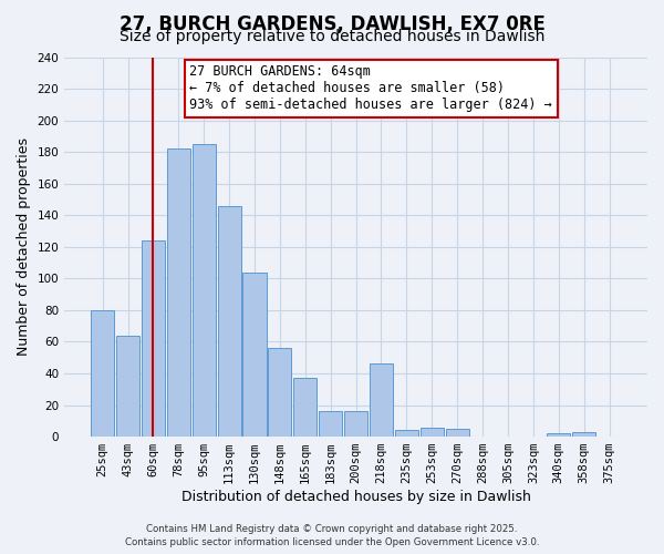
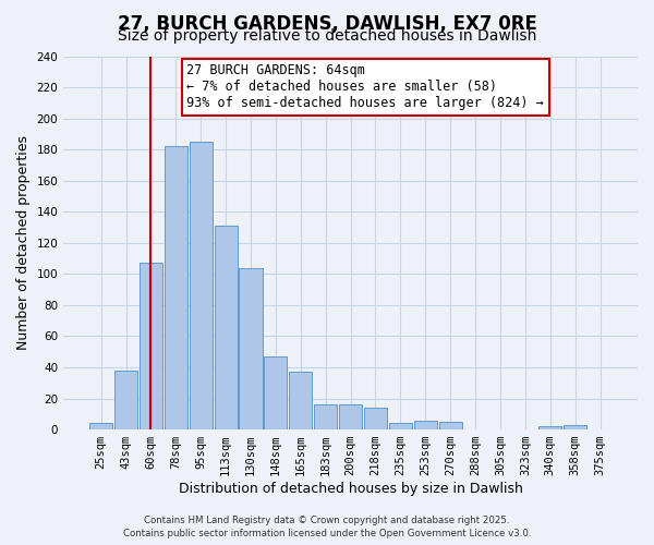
25sqm: 80 -> 4
43sqm: 64 -> 38
60sqm: 124 -> 107
113sqm: 146 -> 131
148sqm: 56 -> 47
218sqm: 46 -> 14
